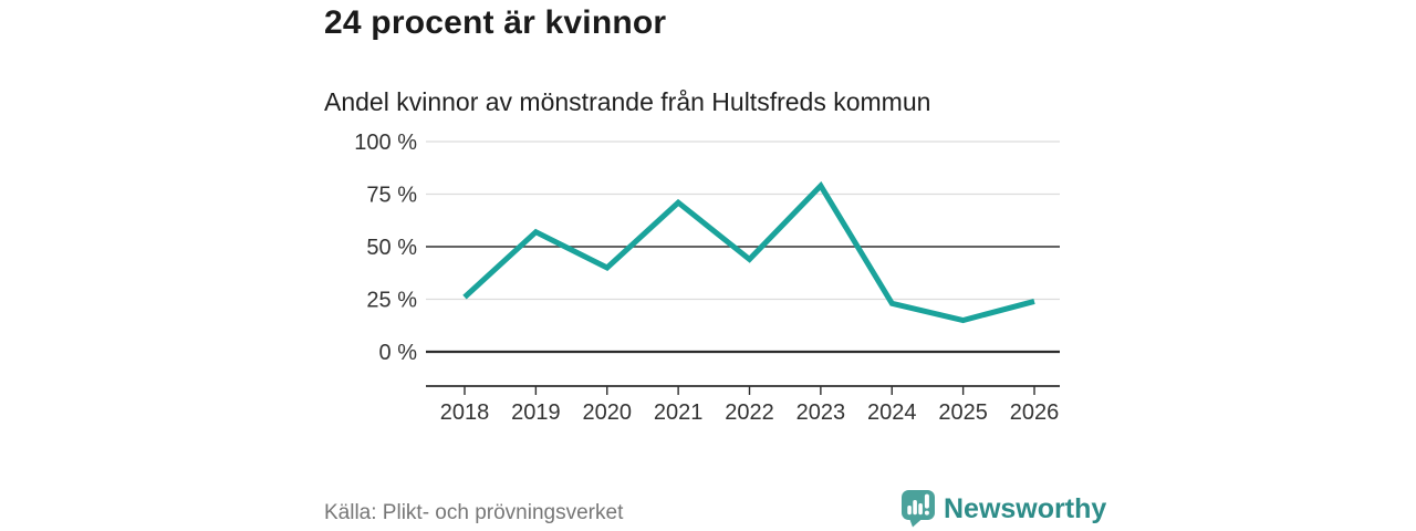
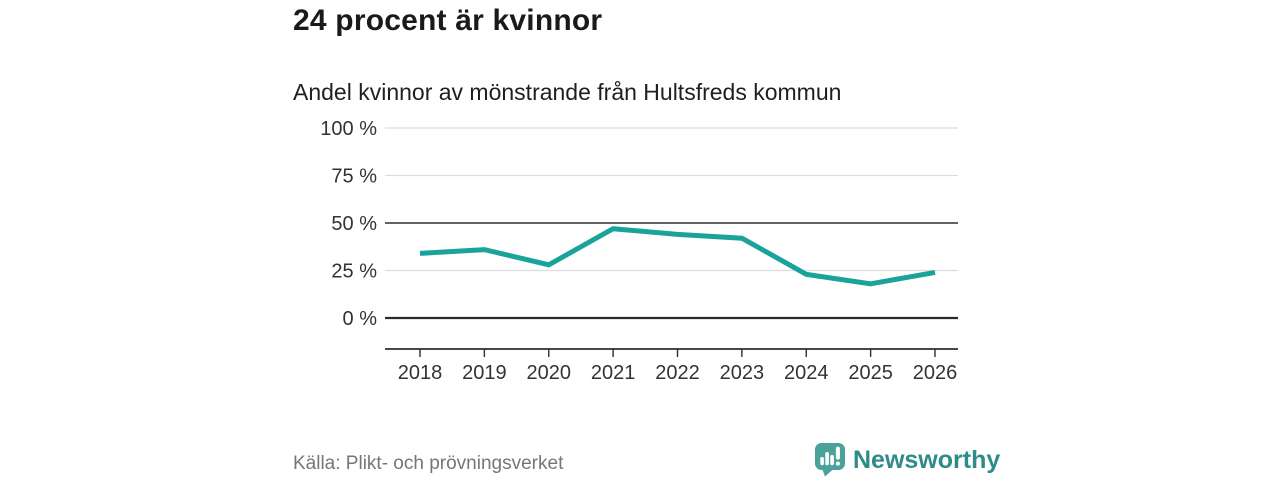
2018: 26% -> 34%
2019: 57% -> 36%
2020: 40% -> 28%
2021: 71% -> 47%
2023: 79% -> 42%
2025: 15% -> 18%
